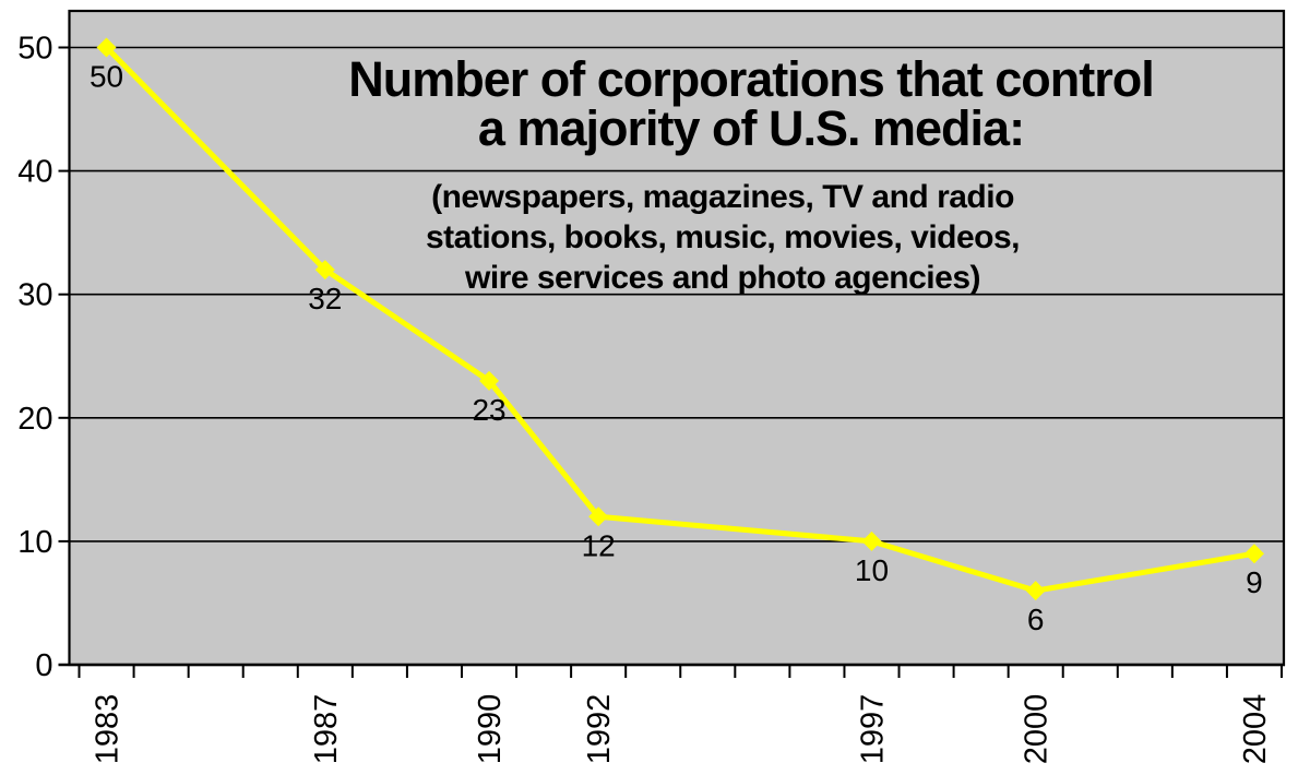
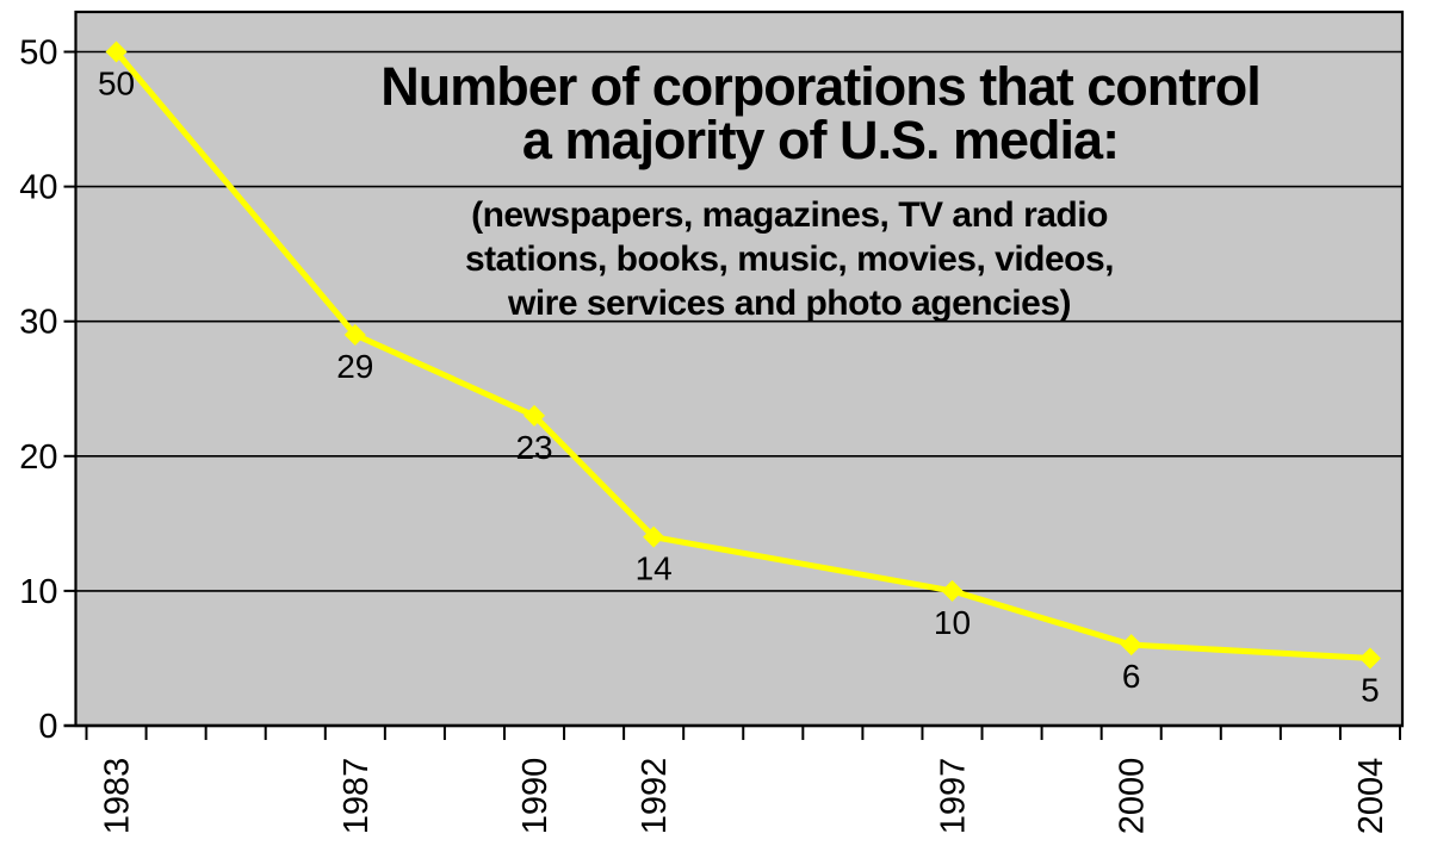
1987: 32 -> 29
1992: 12 -> 14
2004: 9 -> 5
